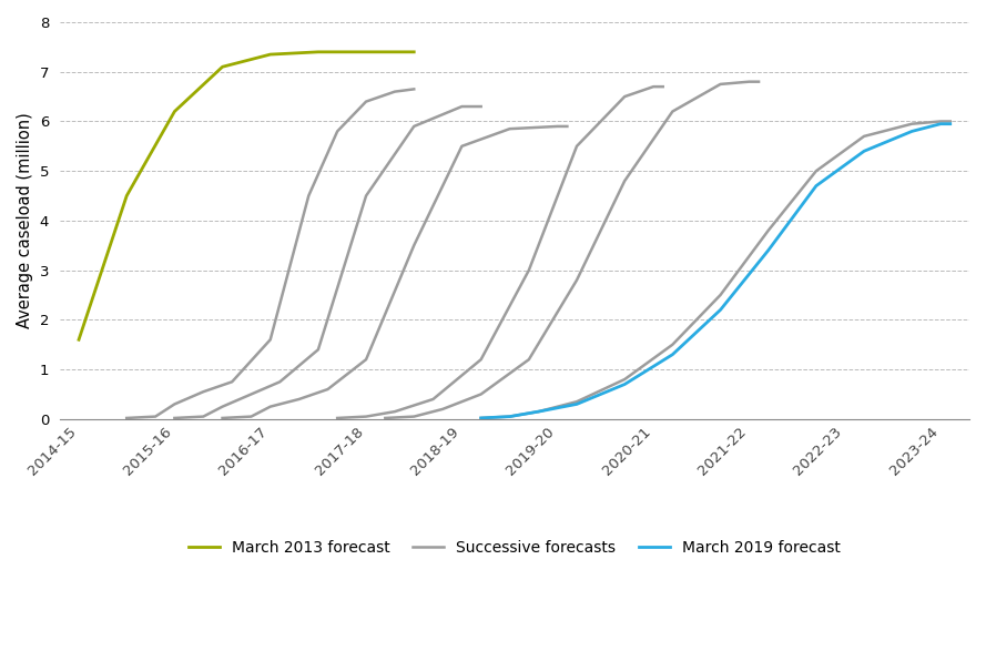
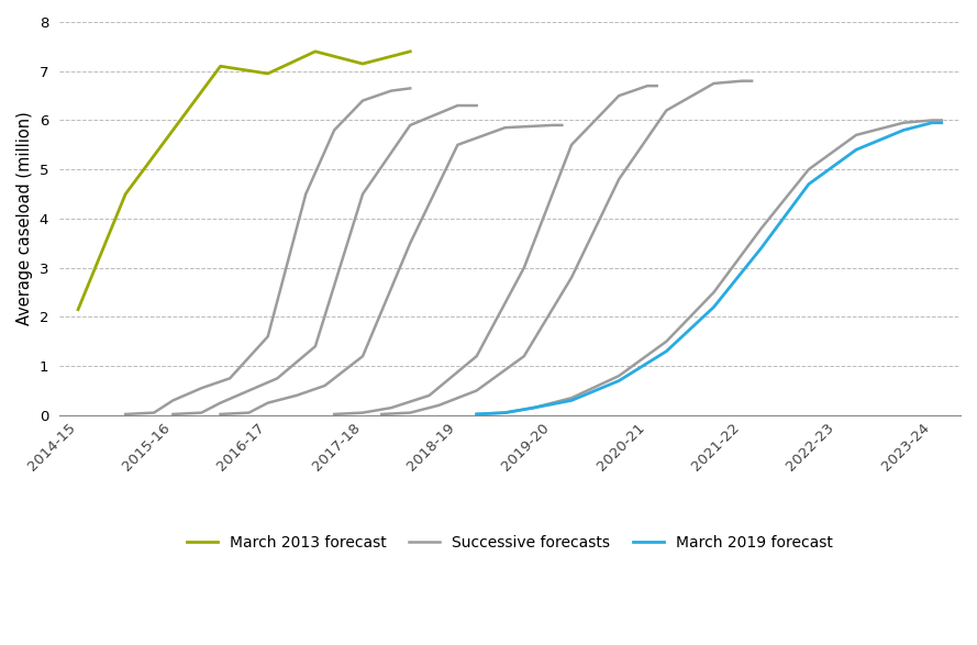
March 2013 forecast/2014-15: 1.60 -> 2.15
March 2013 forecast/2015-16: 6.20 -> 5.80
March 2013 forecast/2016-17: 7.35 -> 6.95
March 2013 forecast/2017-18: 7.40 -> 7.15
